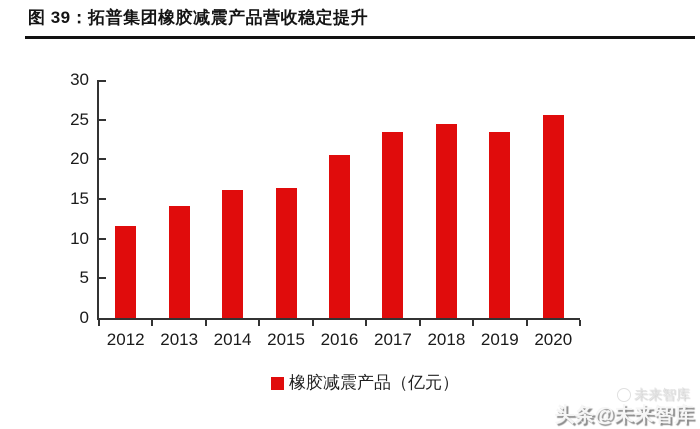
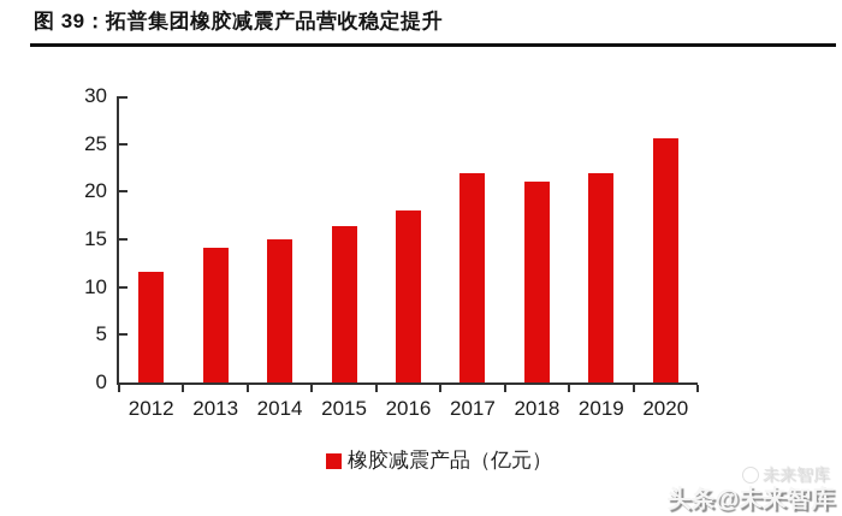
2014: 16 -> 15
2016: 20 -> 18
2017: 23 -> 22
2018: 24 -> 21
2019: 24 -> 22
